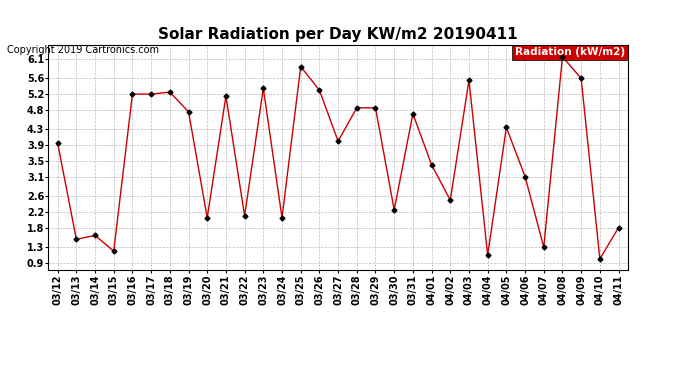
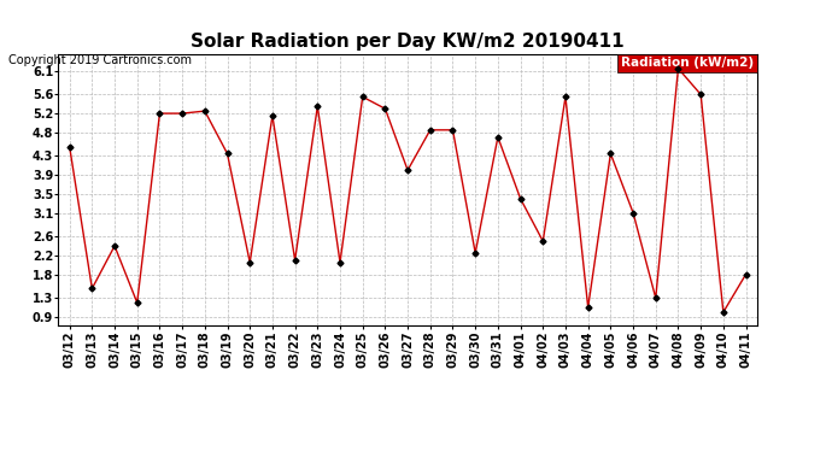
03/12: 3.95 -> 4.50
03/14: 1.60 -> 2.40
03/19: 4.75 -> 4.35
03/25: 5.90 -> 5.55
